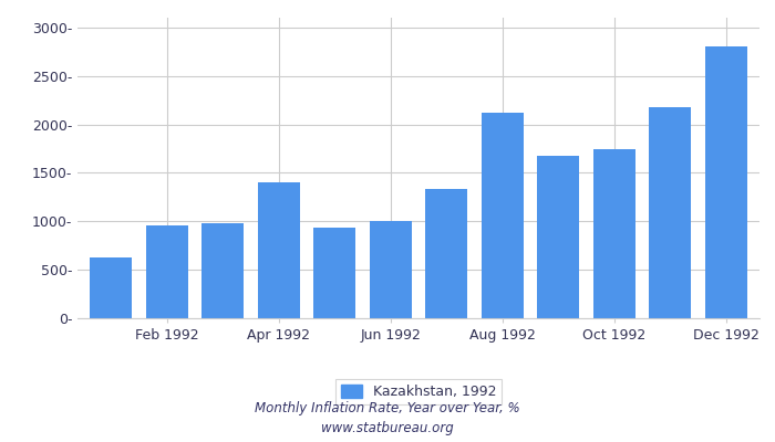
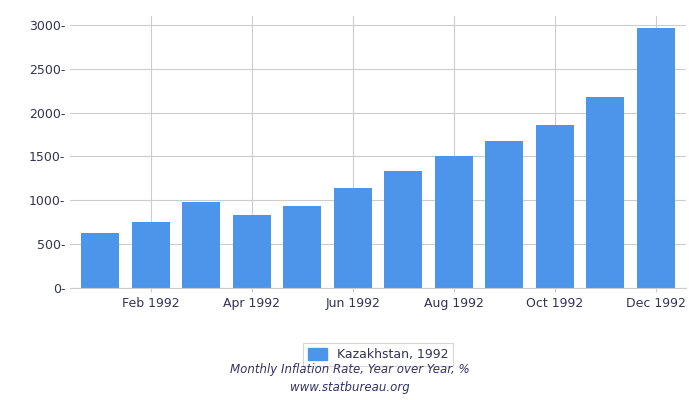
Feb 1992: 960- -> 750-
Apr 1992: 1400- -> 830-
Jun 1992: 1000- -> 1140-
Aug 1992: 2120- -> 1500-
Oct 1992: 1740- -> 1860-
Dec 1992: 2800- -> 2960-
